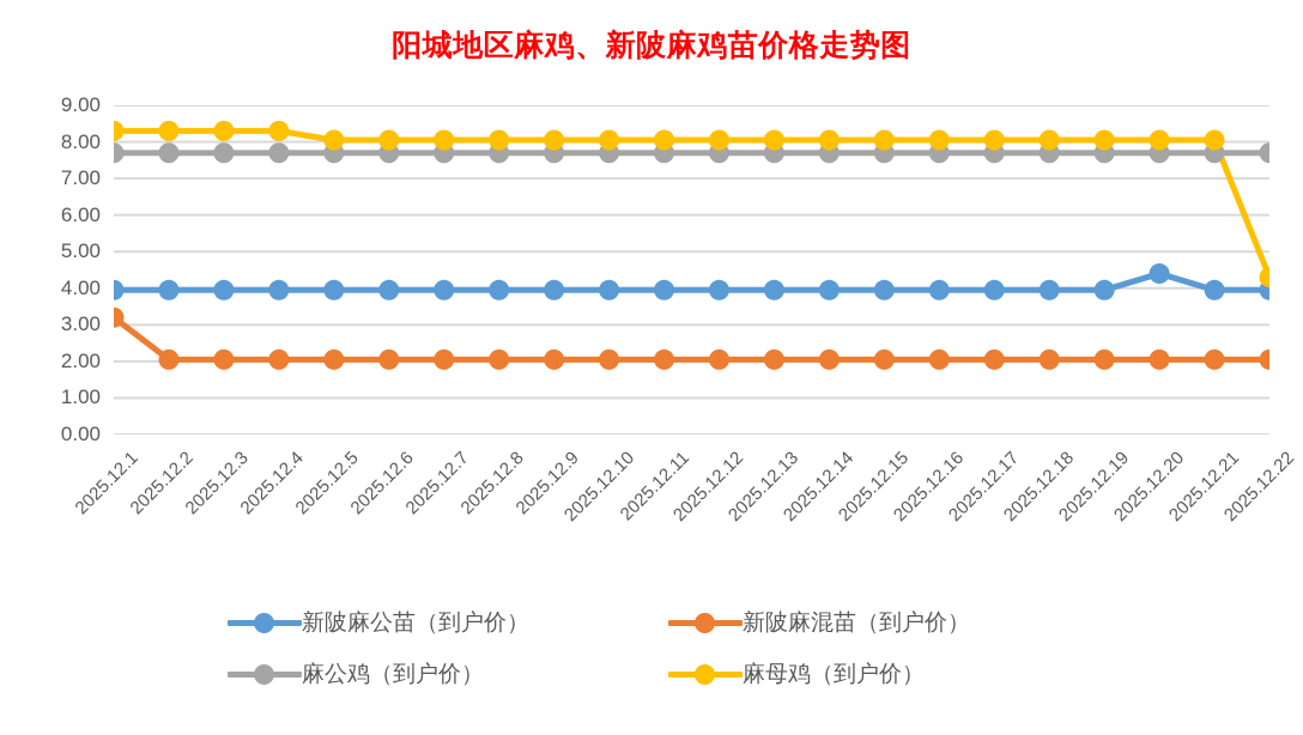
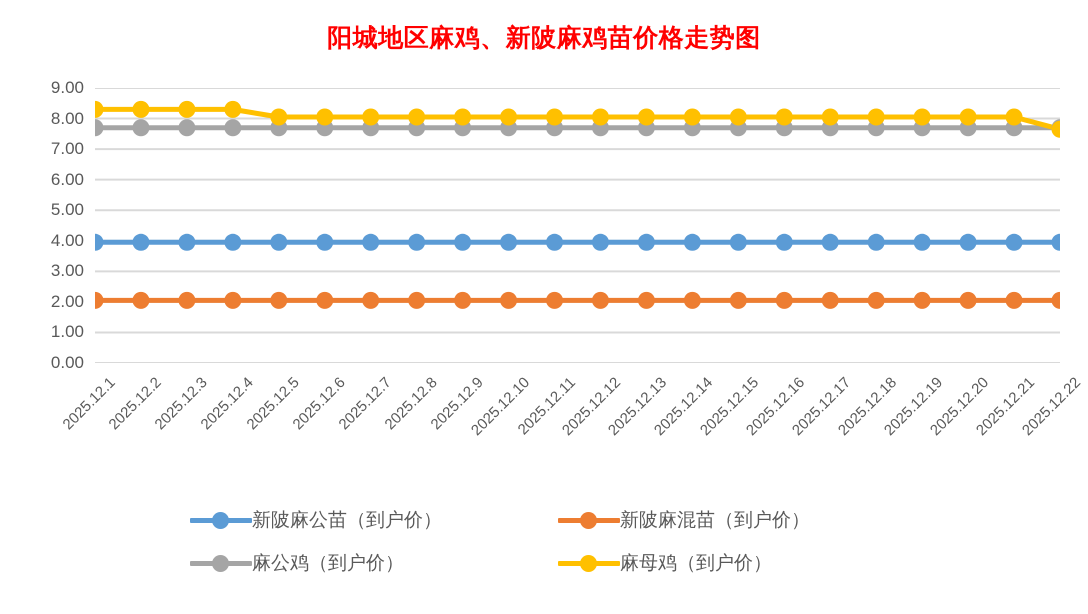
新陂麻混苗（到户价）/2025.12.1: 3.2 -> 2.0
新陂麻公苗（到户价）/2025.12.20: 4.4 -> 4.0
麻母鸡（到户价）/2025.12.22: 4.3 -> 7.7
